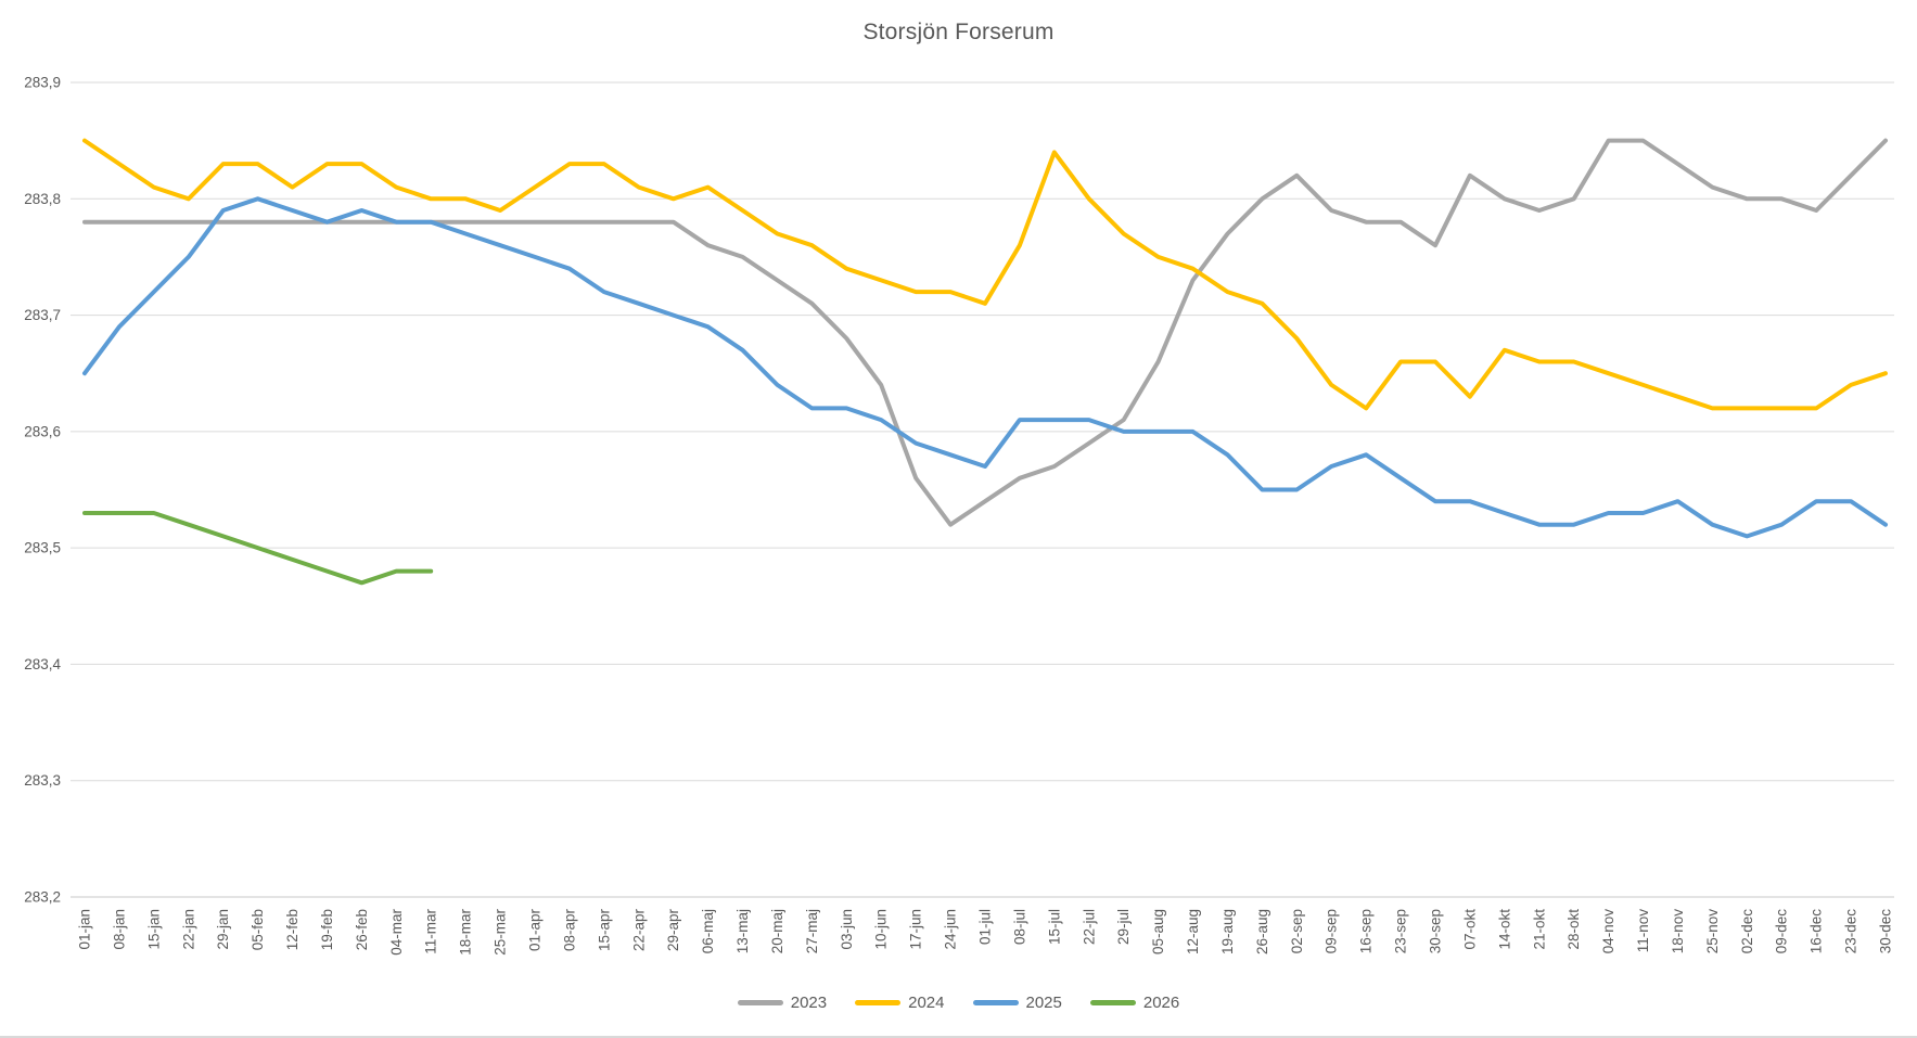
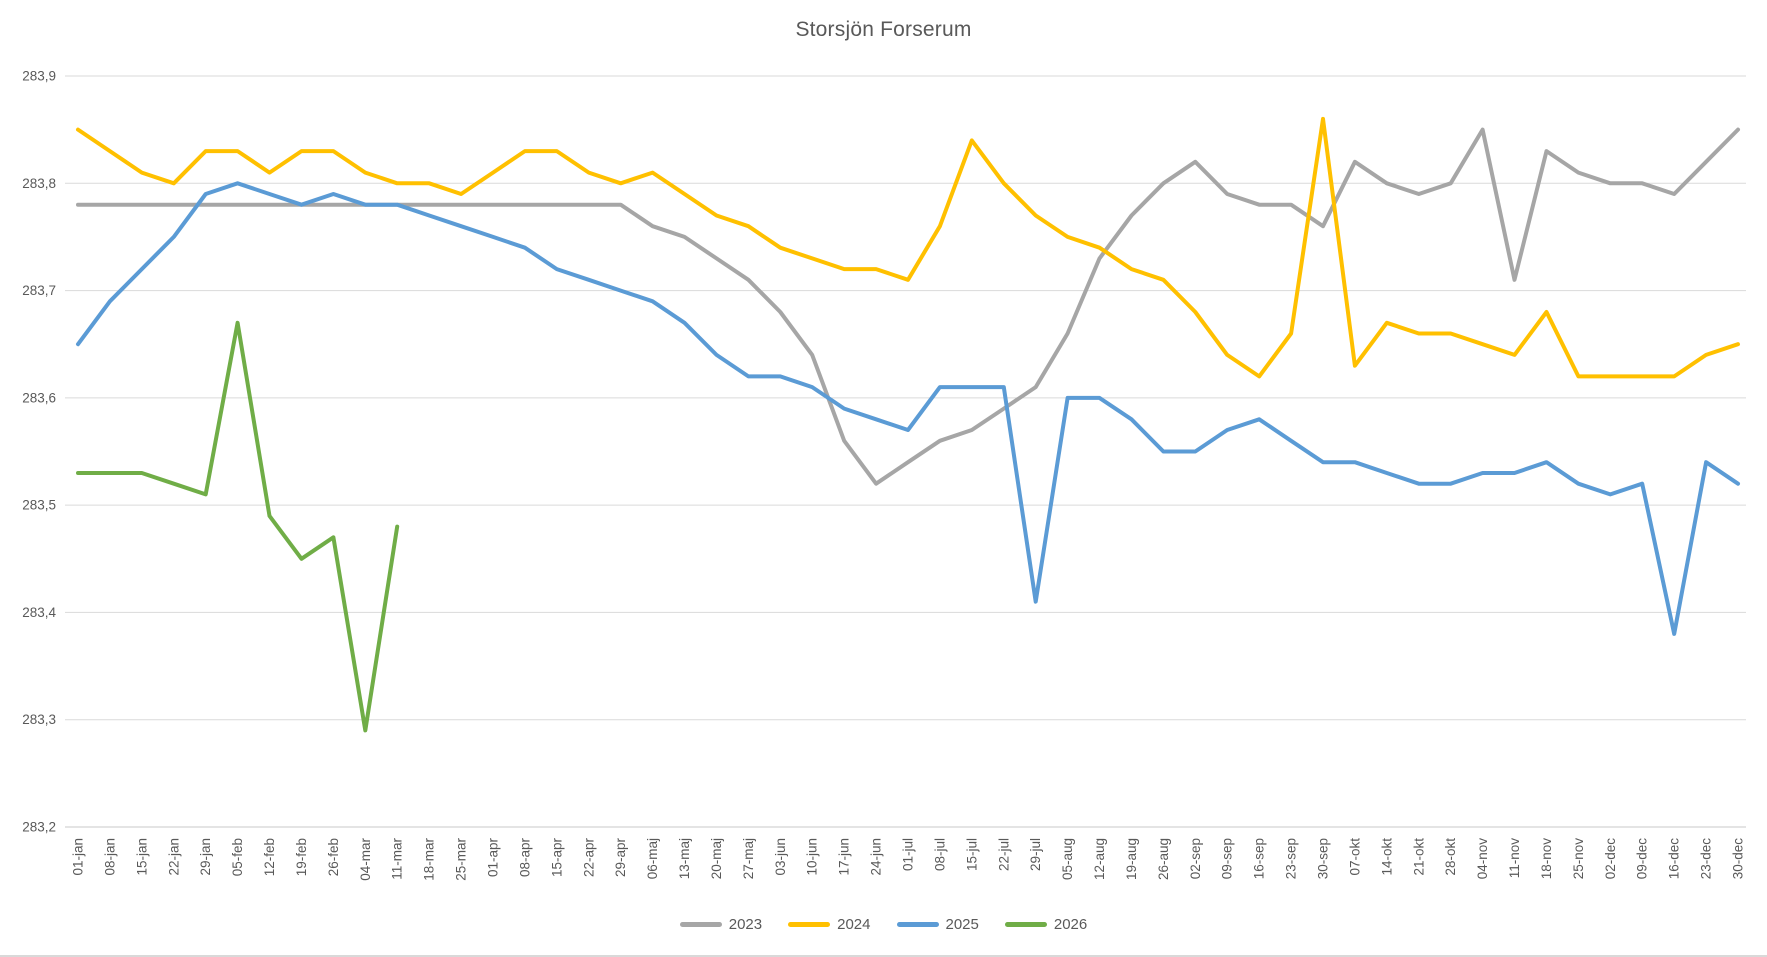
2026/05-feb: 283,50 -> 283,67
2026/19-feb: 283,48 -> 283,45
2026/04-mar: 283,48 -> 283,29
2025/29-jul: 283,60 -> 283,41
2024/30-sep: 283,66 -> 283,86
2023/11-nov: 283,85 -> 283,71
2024/18-nov: 283,63 -> 283,68
2025/16-dec: 283,54 -> 283,38
